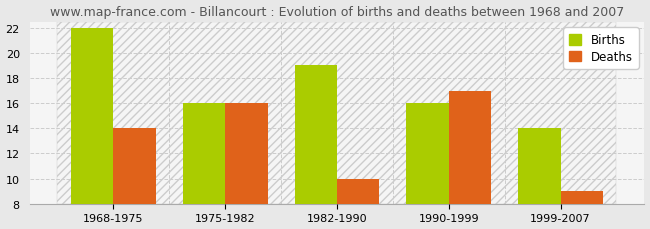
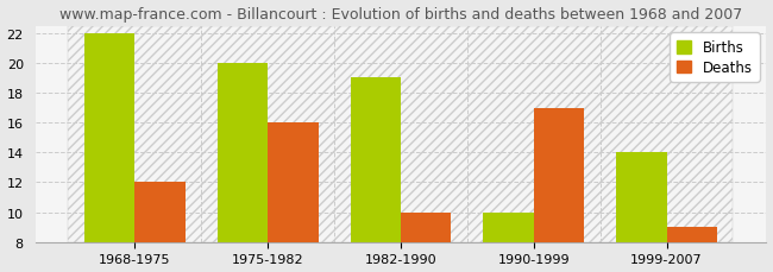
Deaths/1968-1975: 14 -> 12
Births/1975-1982: 16 -> 20
Births/1990-1999: 16 -> 10
